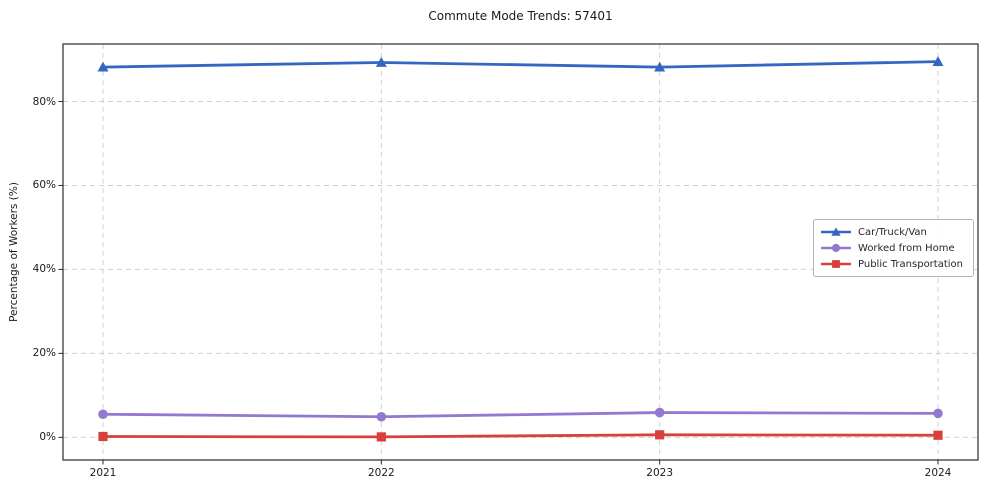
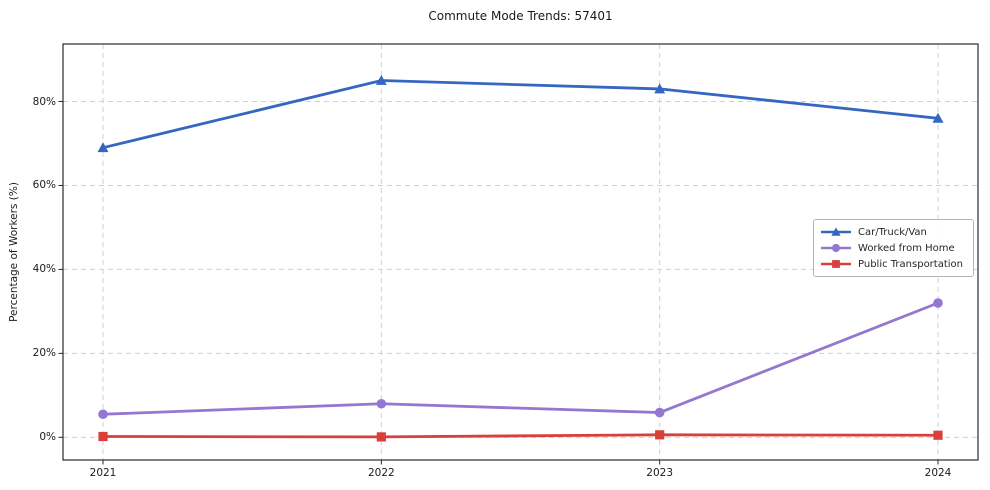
Car/Truck/Van/2021: 88% -> 69%
Car/Truck/Van/2022: 89% -> 85%
Worked from Home/2022: 5% -> 8%
Car/Truck/Van/2023: 88% -> 83%
Car/Truck/Van/2024: 90% -> 76%
Worked from Home/2024: 6% -> 32%
